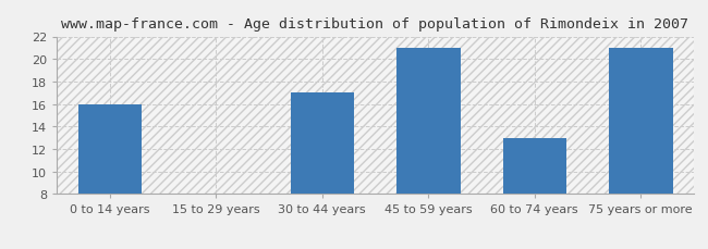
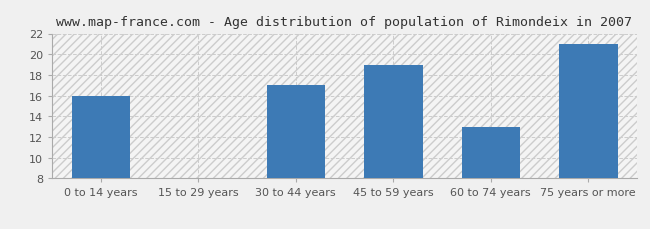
45 to 59 years: 21 -> 19
